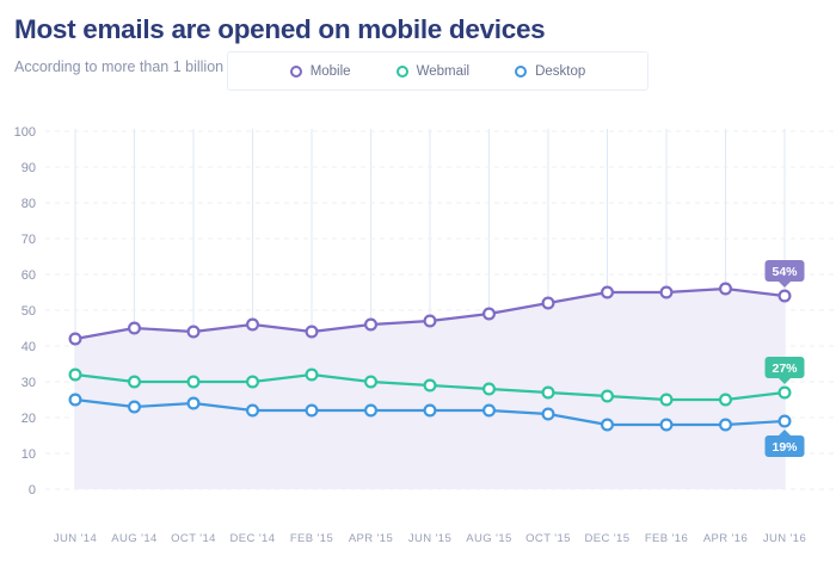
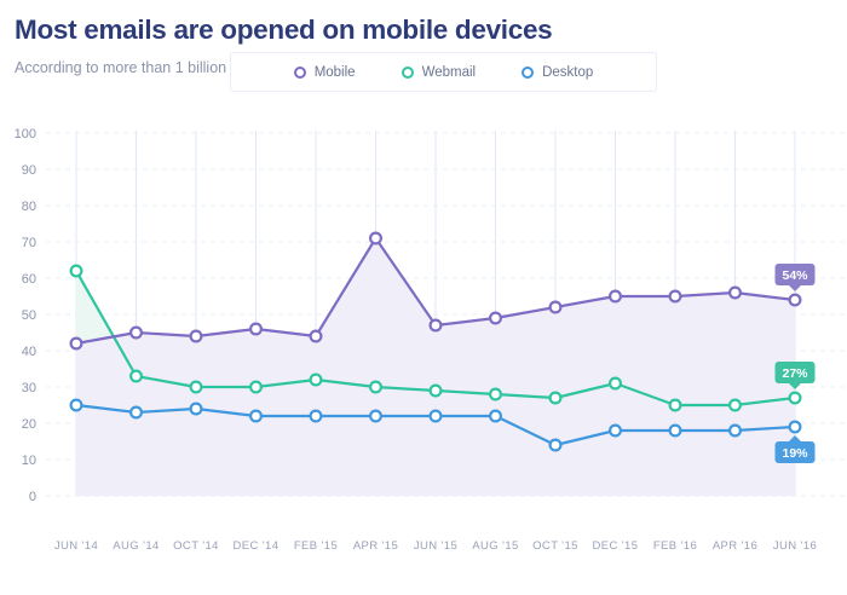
Webmail/JUN '14: 32 -> 62
Webmail/AUG '14: 30 -> 33
Mobile/APR '15: 46 -> 71
Desktop/OCT '15: 21 -> 14
Webmail/DEC '15: 26 -> 31
